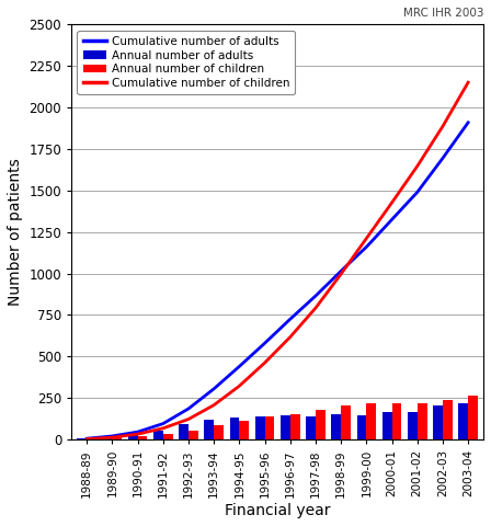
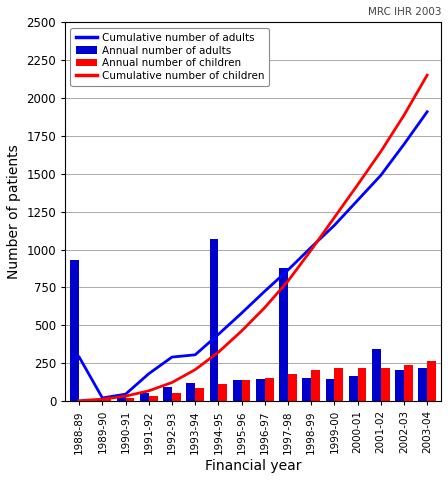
Annual number of adults/1988-89: 0 -> 930
Cumulative number of adults/1988-89: 0 -> 290
Cumulative number of adults/1991-92: 100 -> 180
Cumulative number of adults/1992-93: 180 -> 290
Annual number of adults/1994-95: 140 -> 1070
Annual number of adults/1997-98: 140 -> 880
Annual number of adults/2001-02: 160 -> 340
